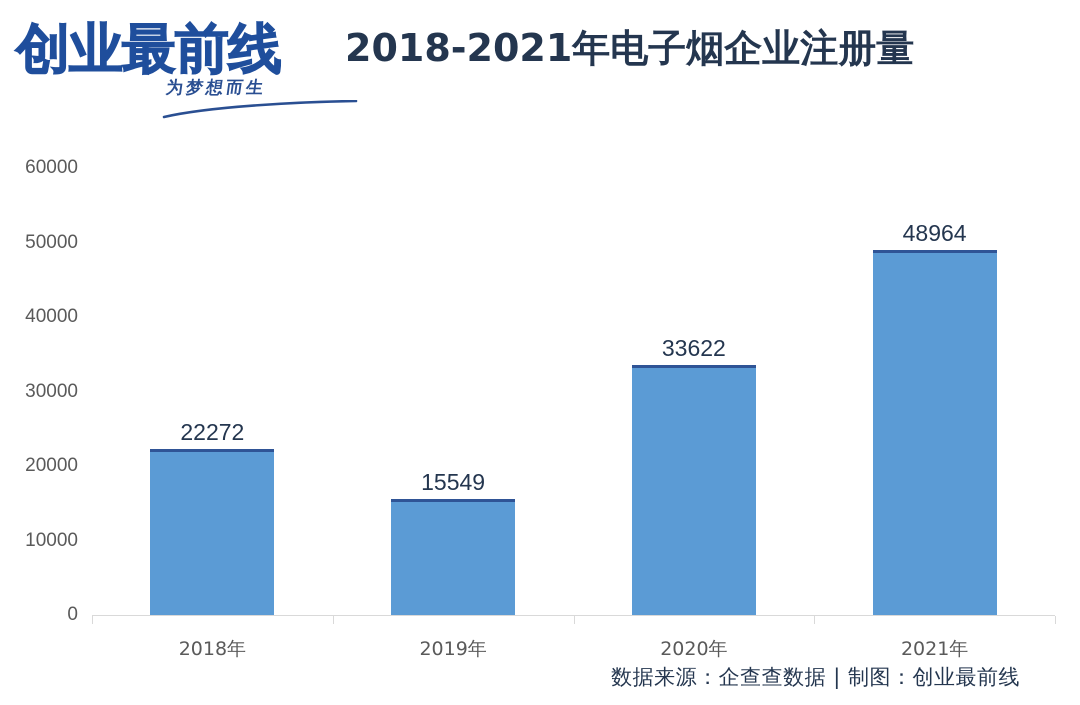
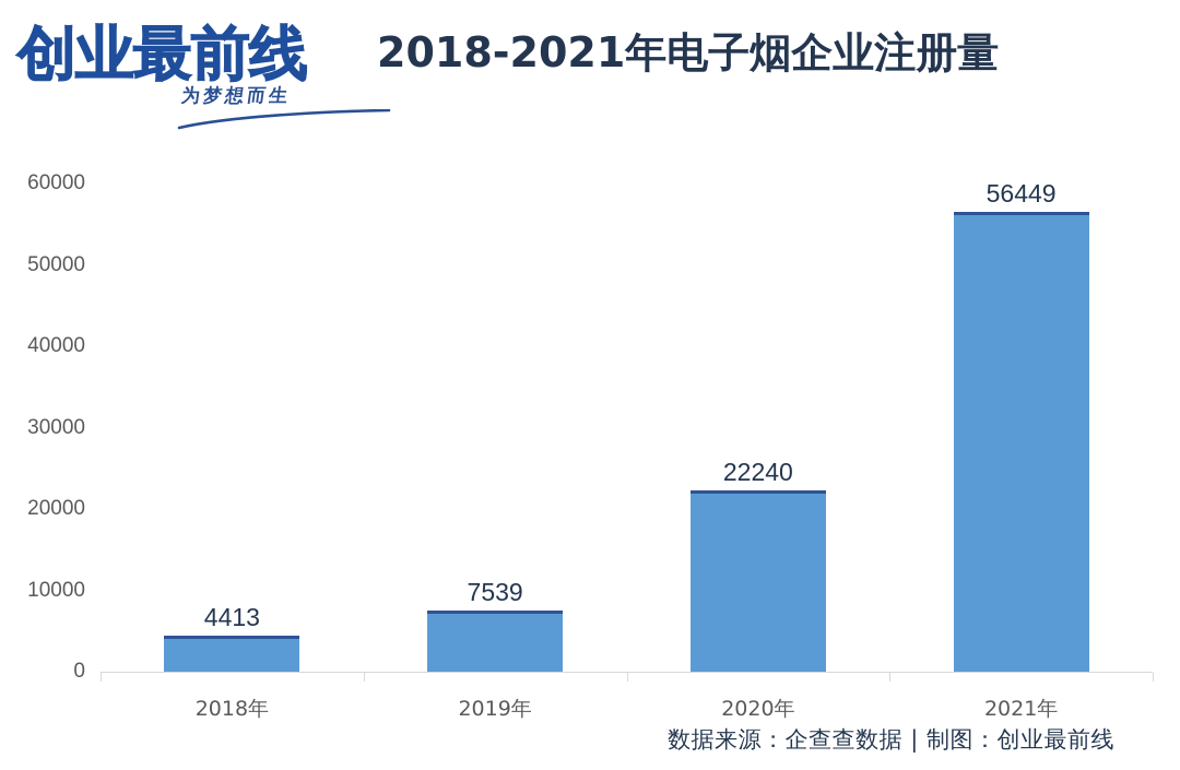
2018年: 22272 -> 4413
2019年: 15549 -> 7539
2020年: 33622 -> 22240
2021年: 48964 -> 56449
